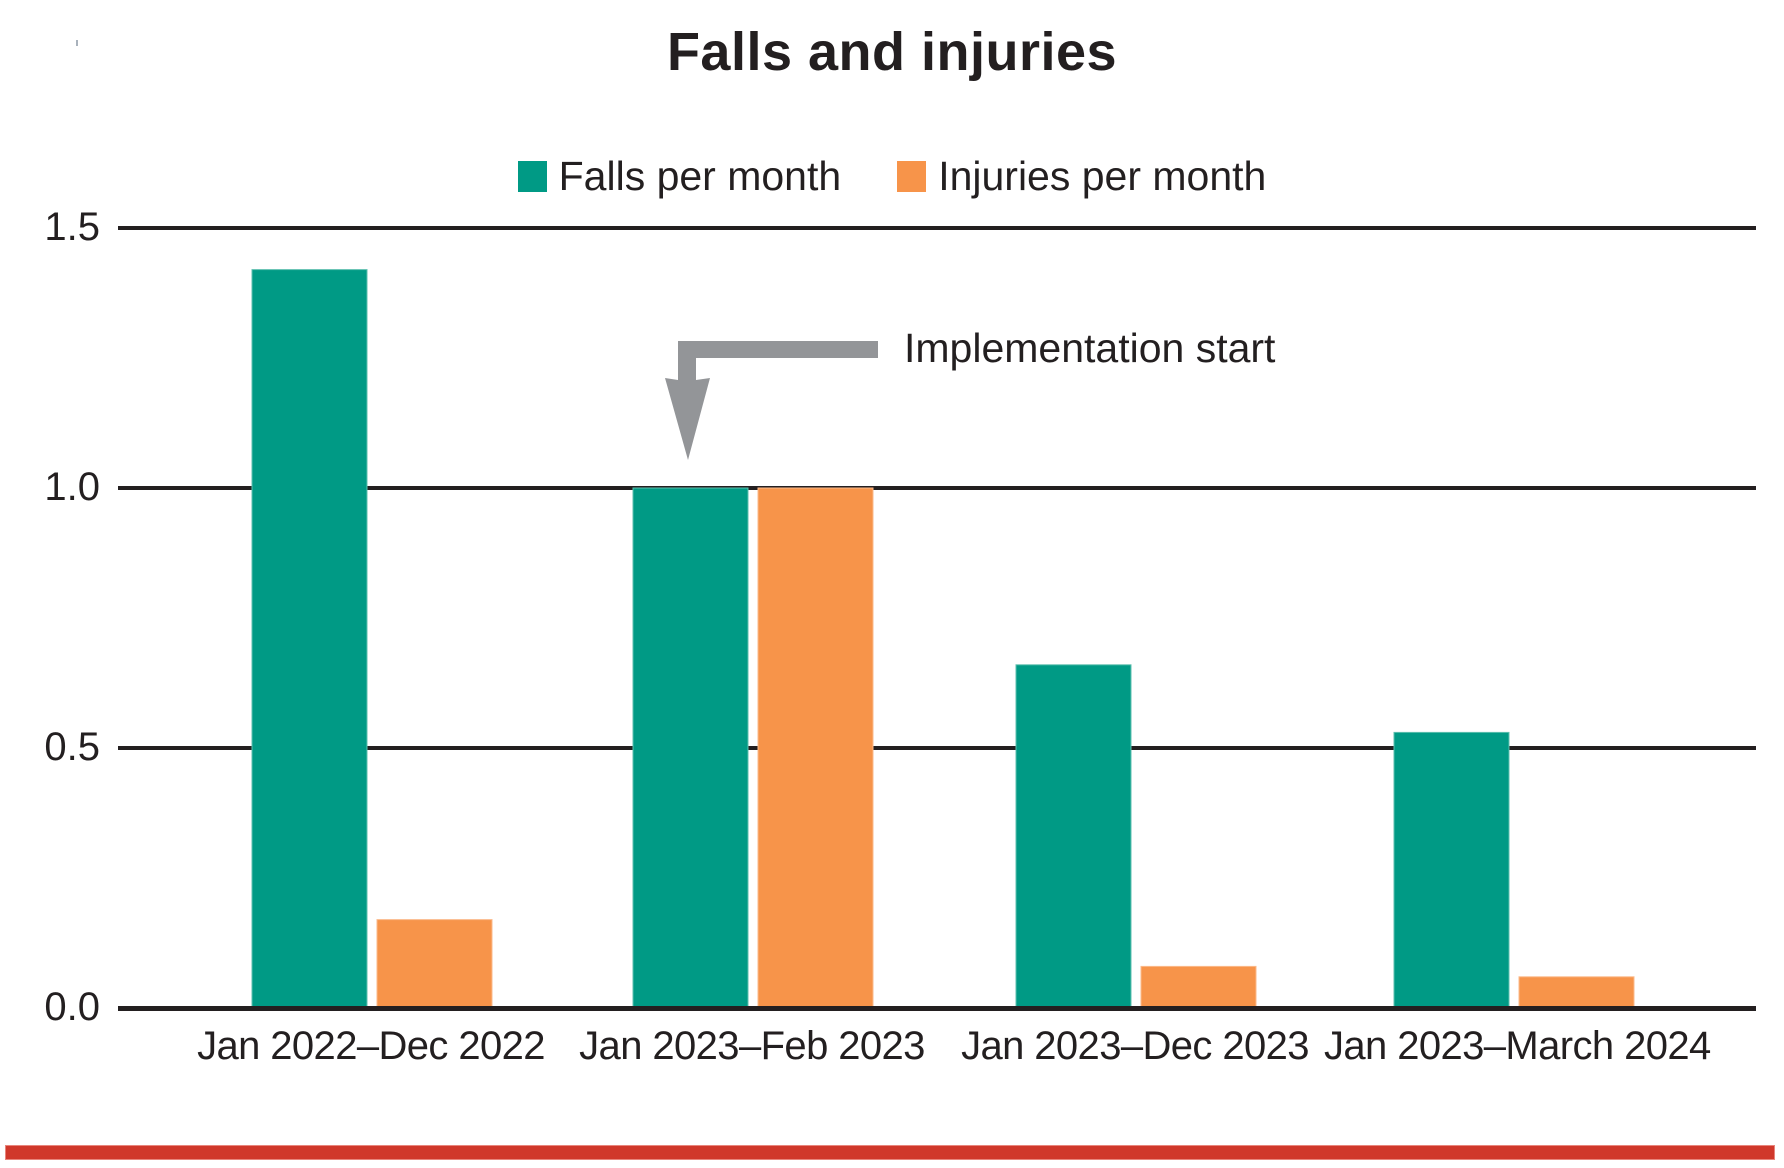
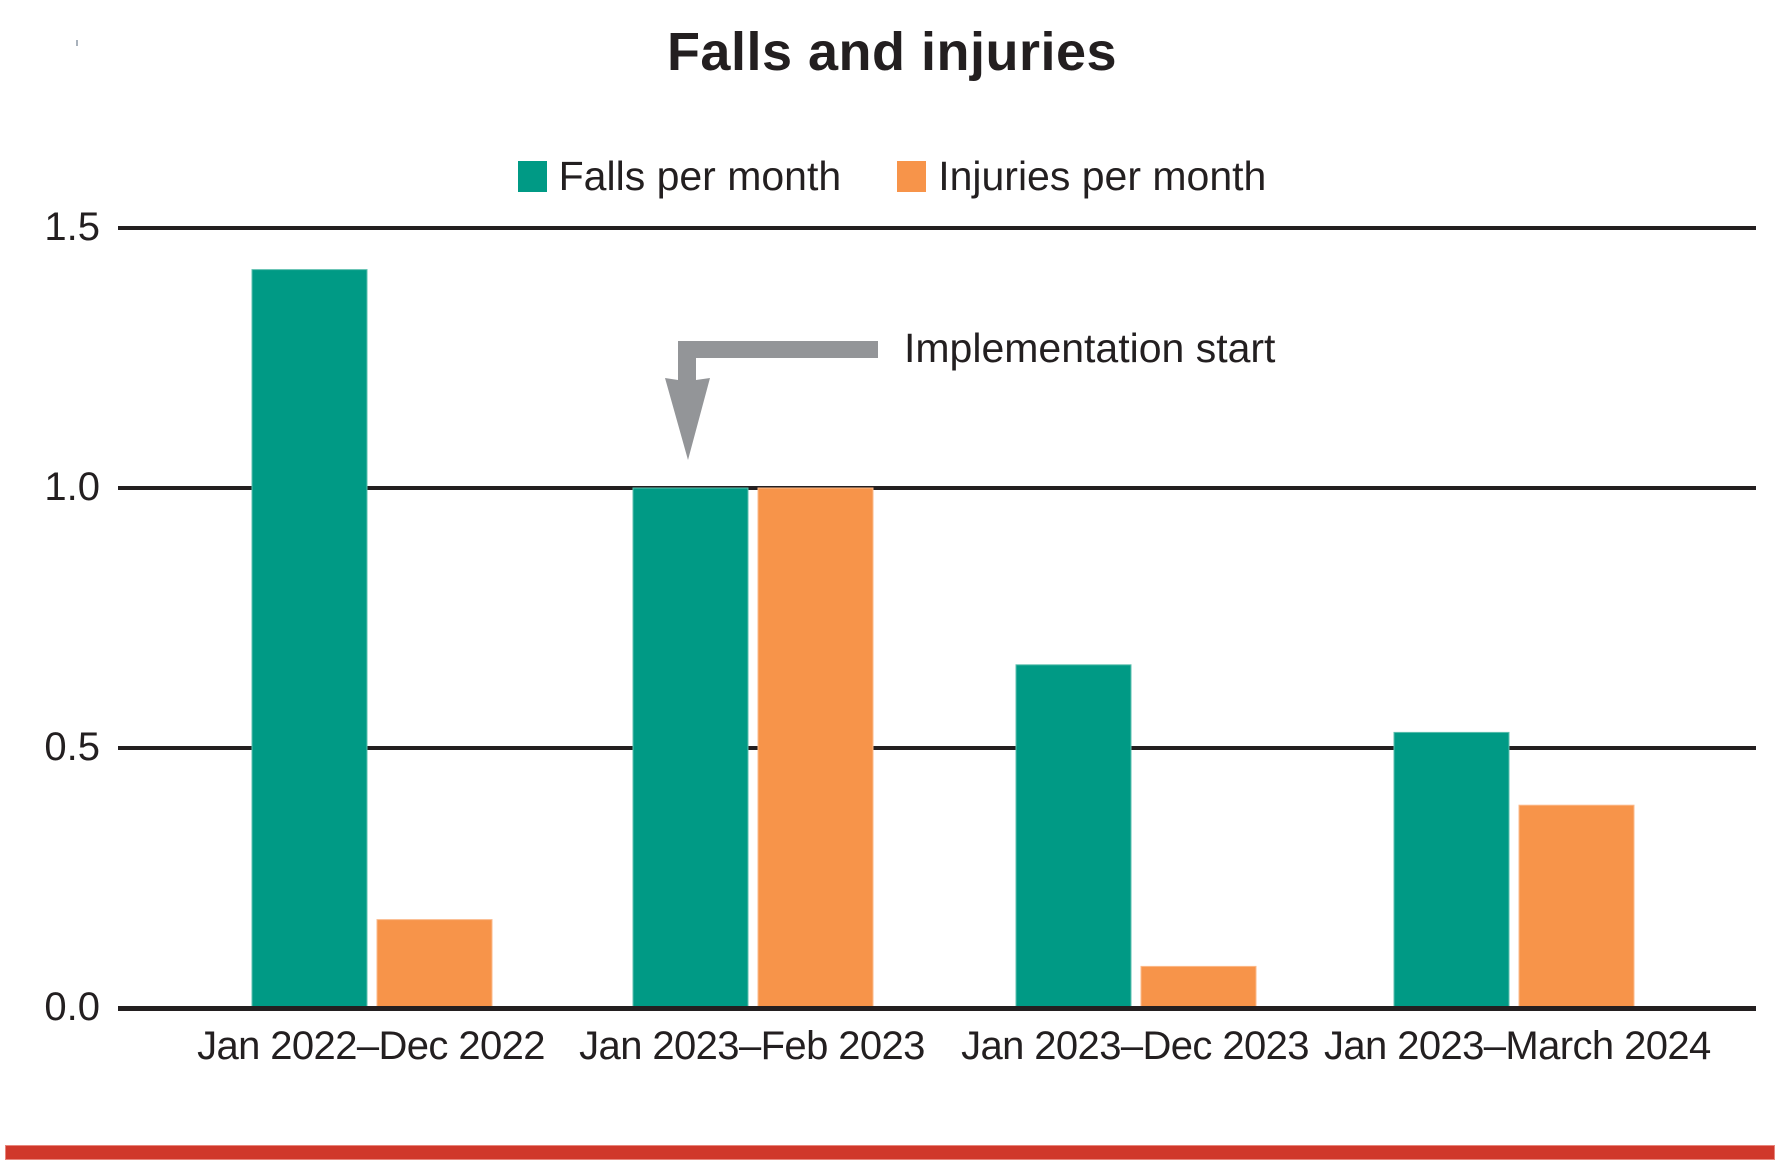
Injuries per month/Jan 2023–March 2024: 0.06 -> 0.39
